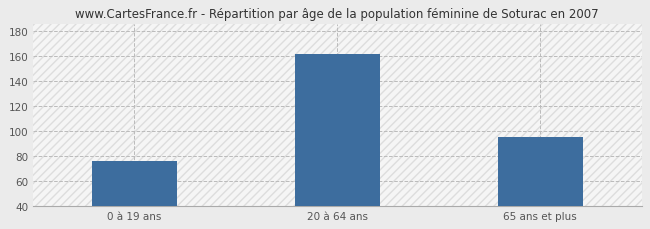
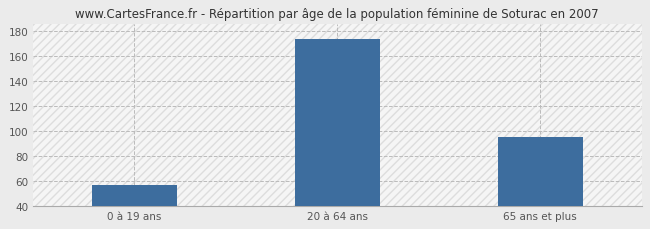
0 à 19 ans: 76 -> 57
20 à 64 ans: 161 -> 173
